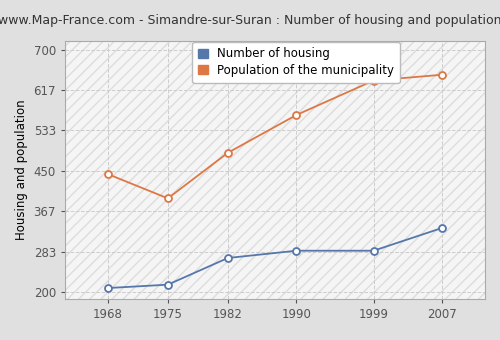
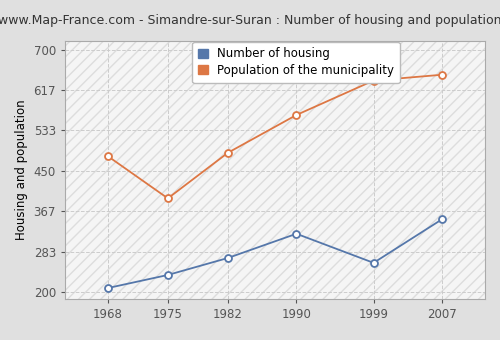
Population of the municipality/1968: 443 -> 480
Number of housing/1975: 215 -> 235
Number of housing/1990: 285 -> 320
Number of housing/1999: 285 -> 260
Number of housing/2007: 332 -> 350
